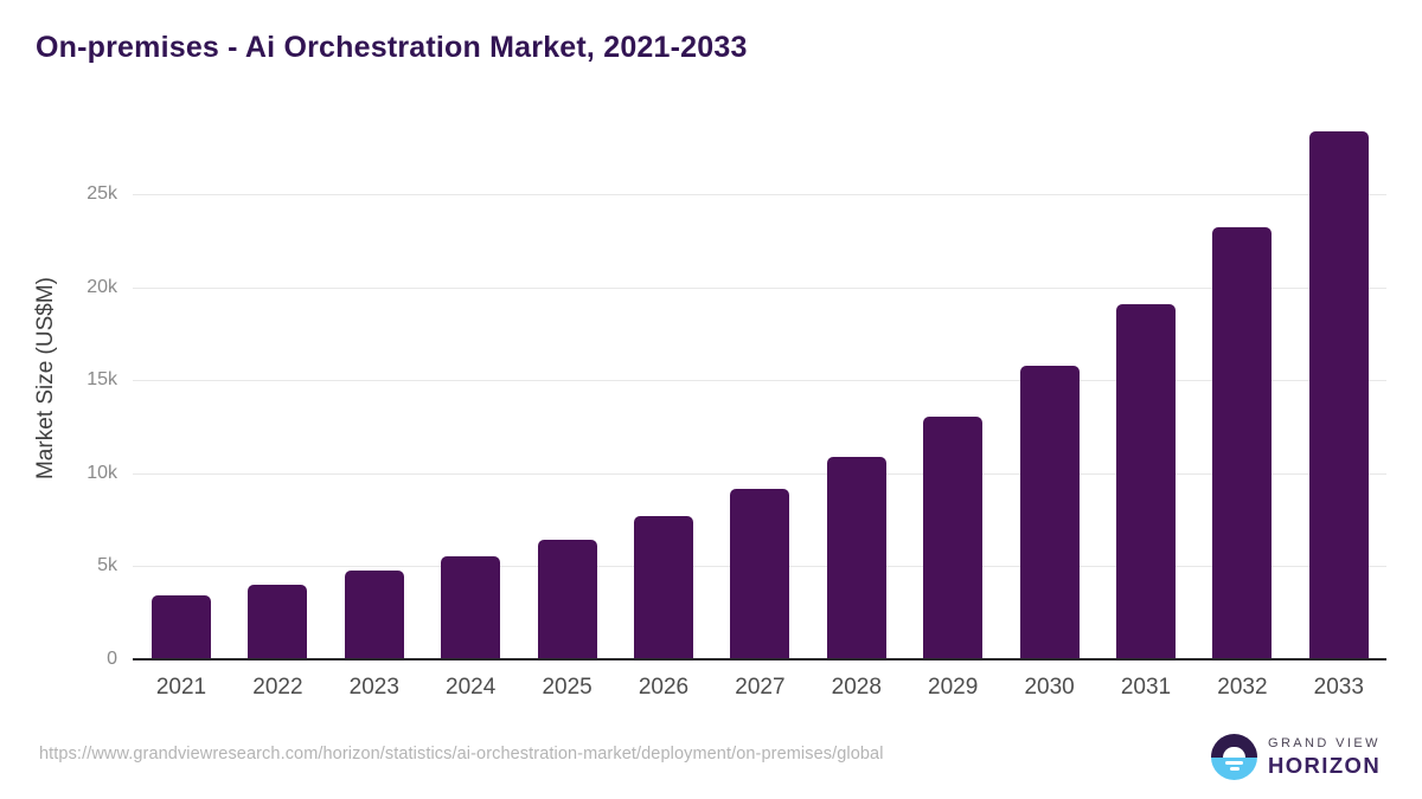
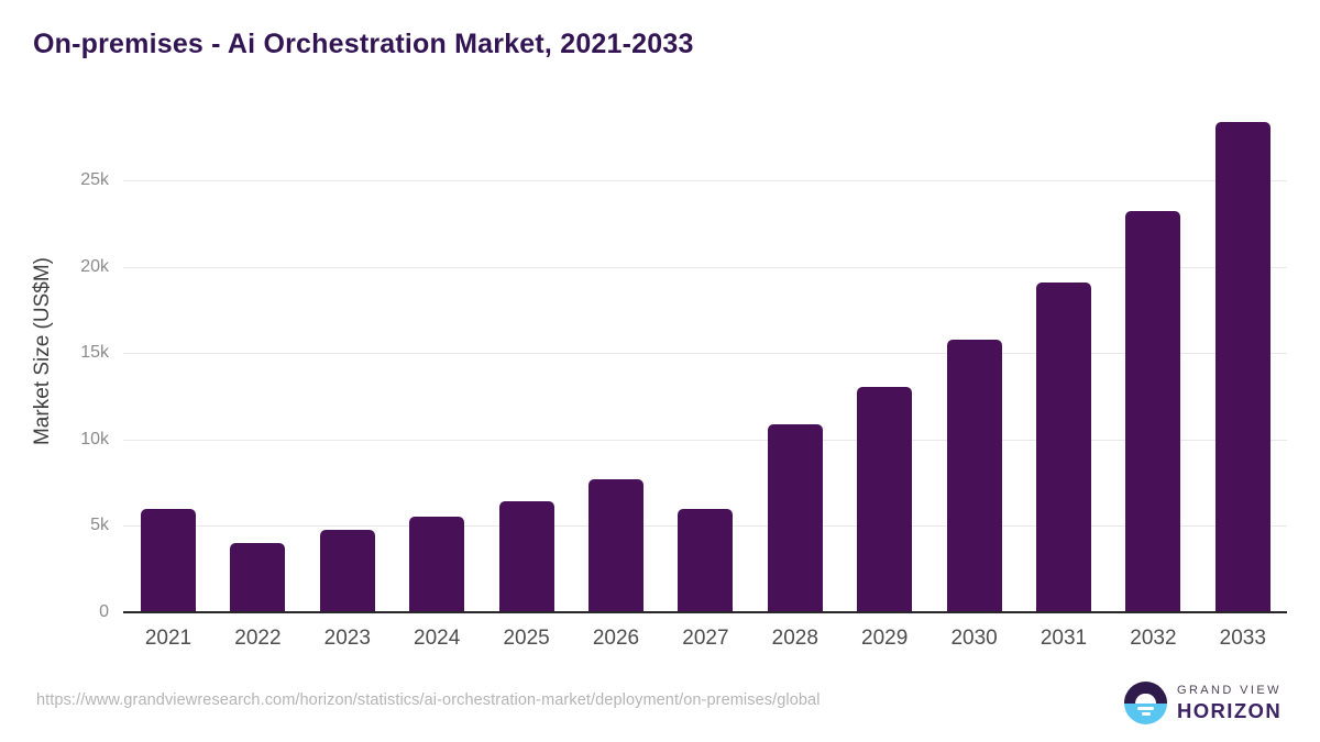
2021: 3.4k -> 6.0k
2027: 9.2k -> 6.0k
